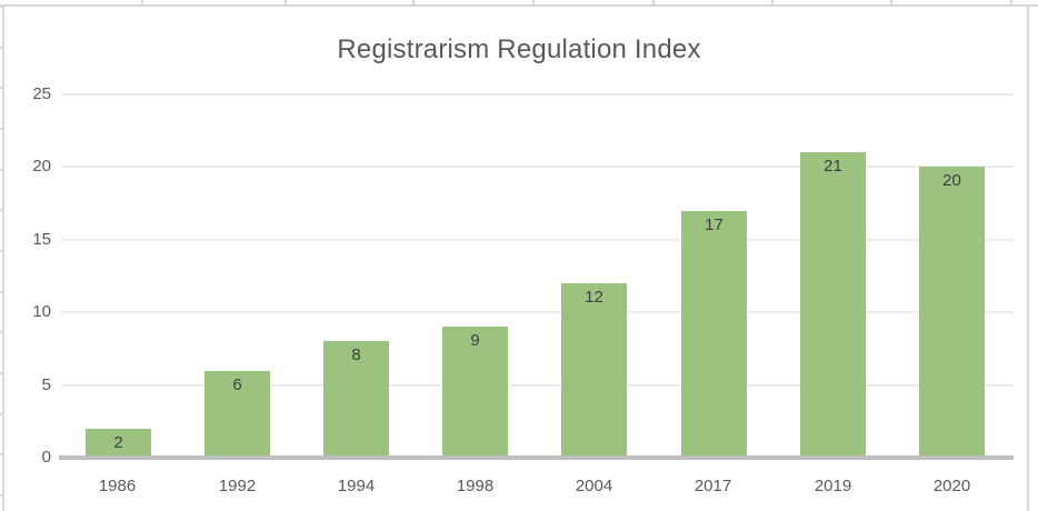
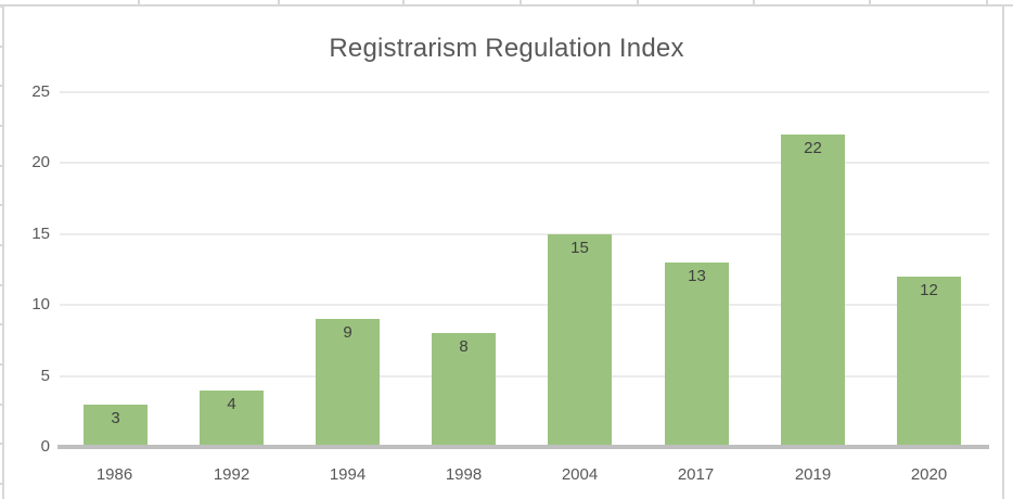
1986: 2 -> 3
1992: 6 -> 4
1994: 8 -> 9
1998: 9 -> 8
2004: 12 -> 15
2017: 17 -> 13
2019: 21 -> 22
2020: 20 -> 12
